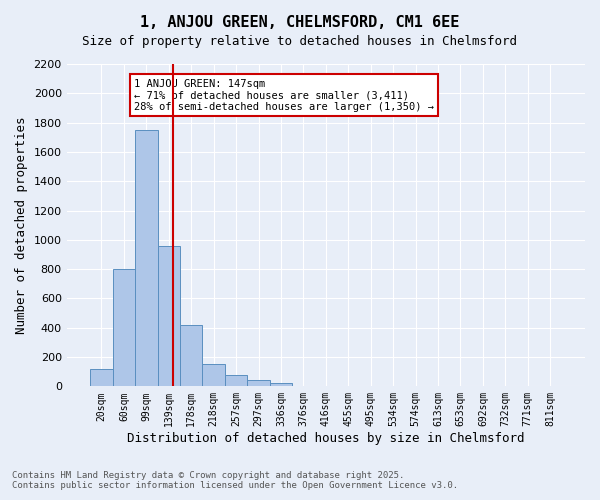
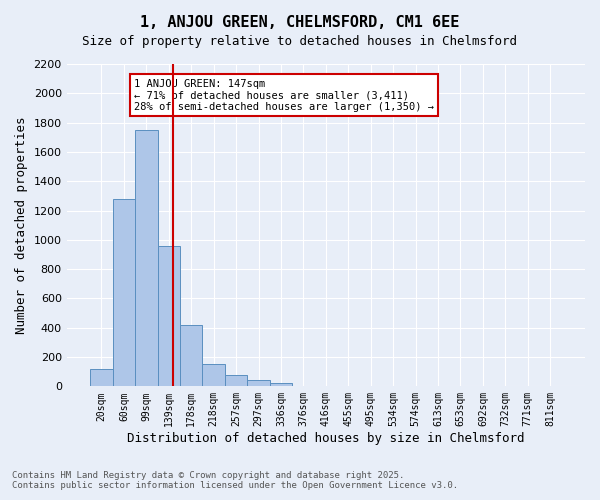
60sqm: 800 -> 1280
